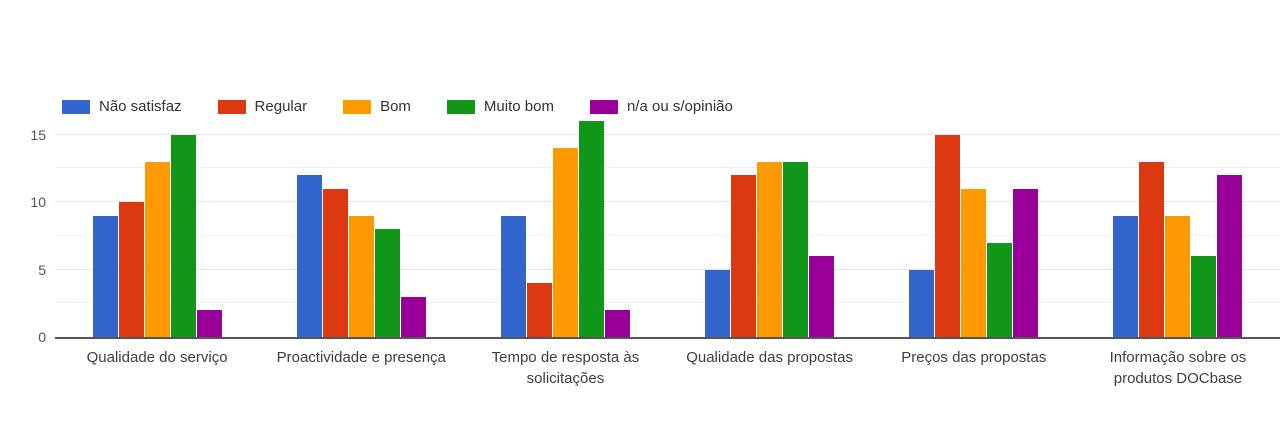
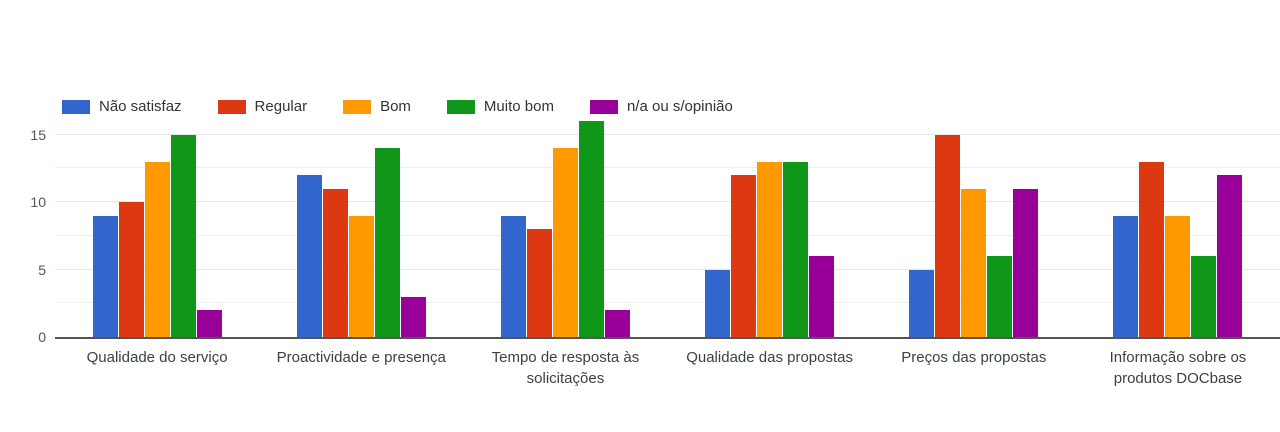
Muito bom/Proactividade e presença: 8 -> 14
Regular/Tempo de resposta às solicitações: 4 -> 8
Muito bom/Preços das propostas: 7 -> 6
